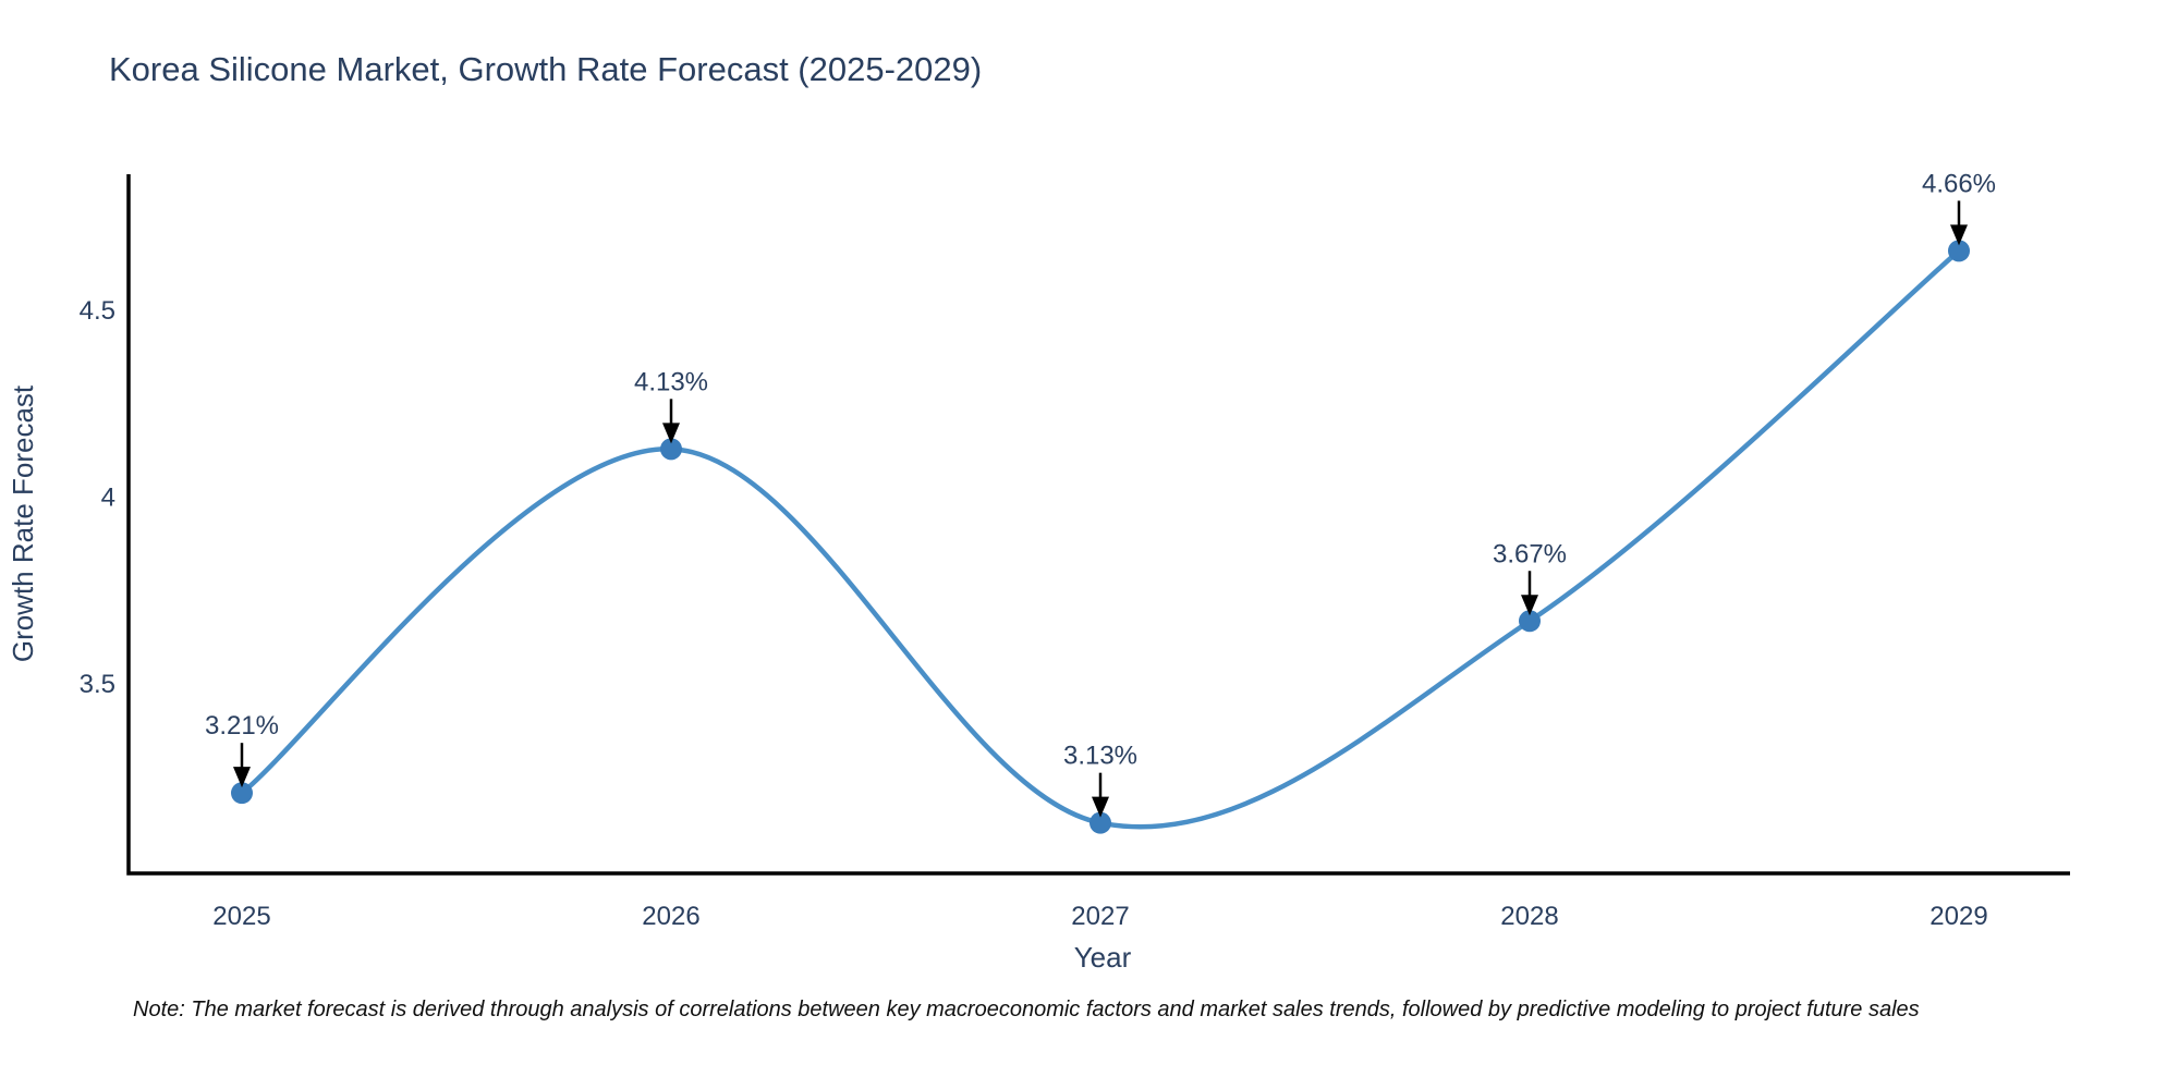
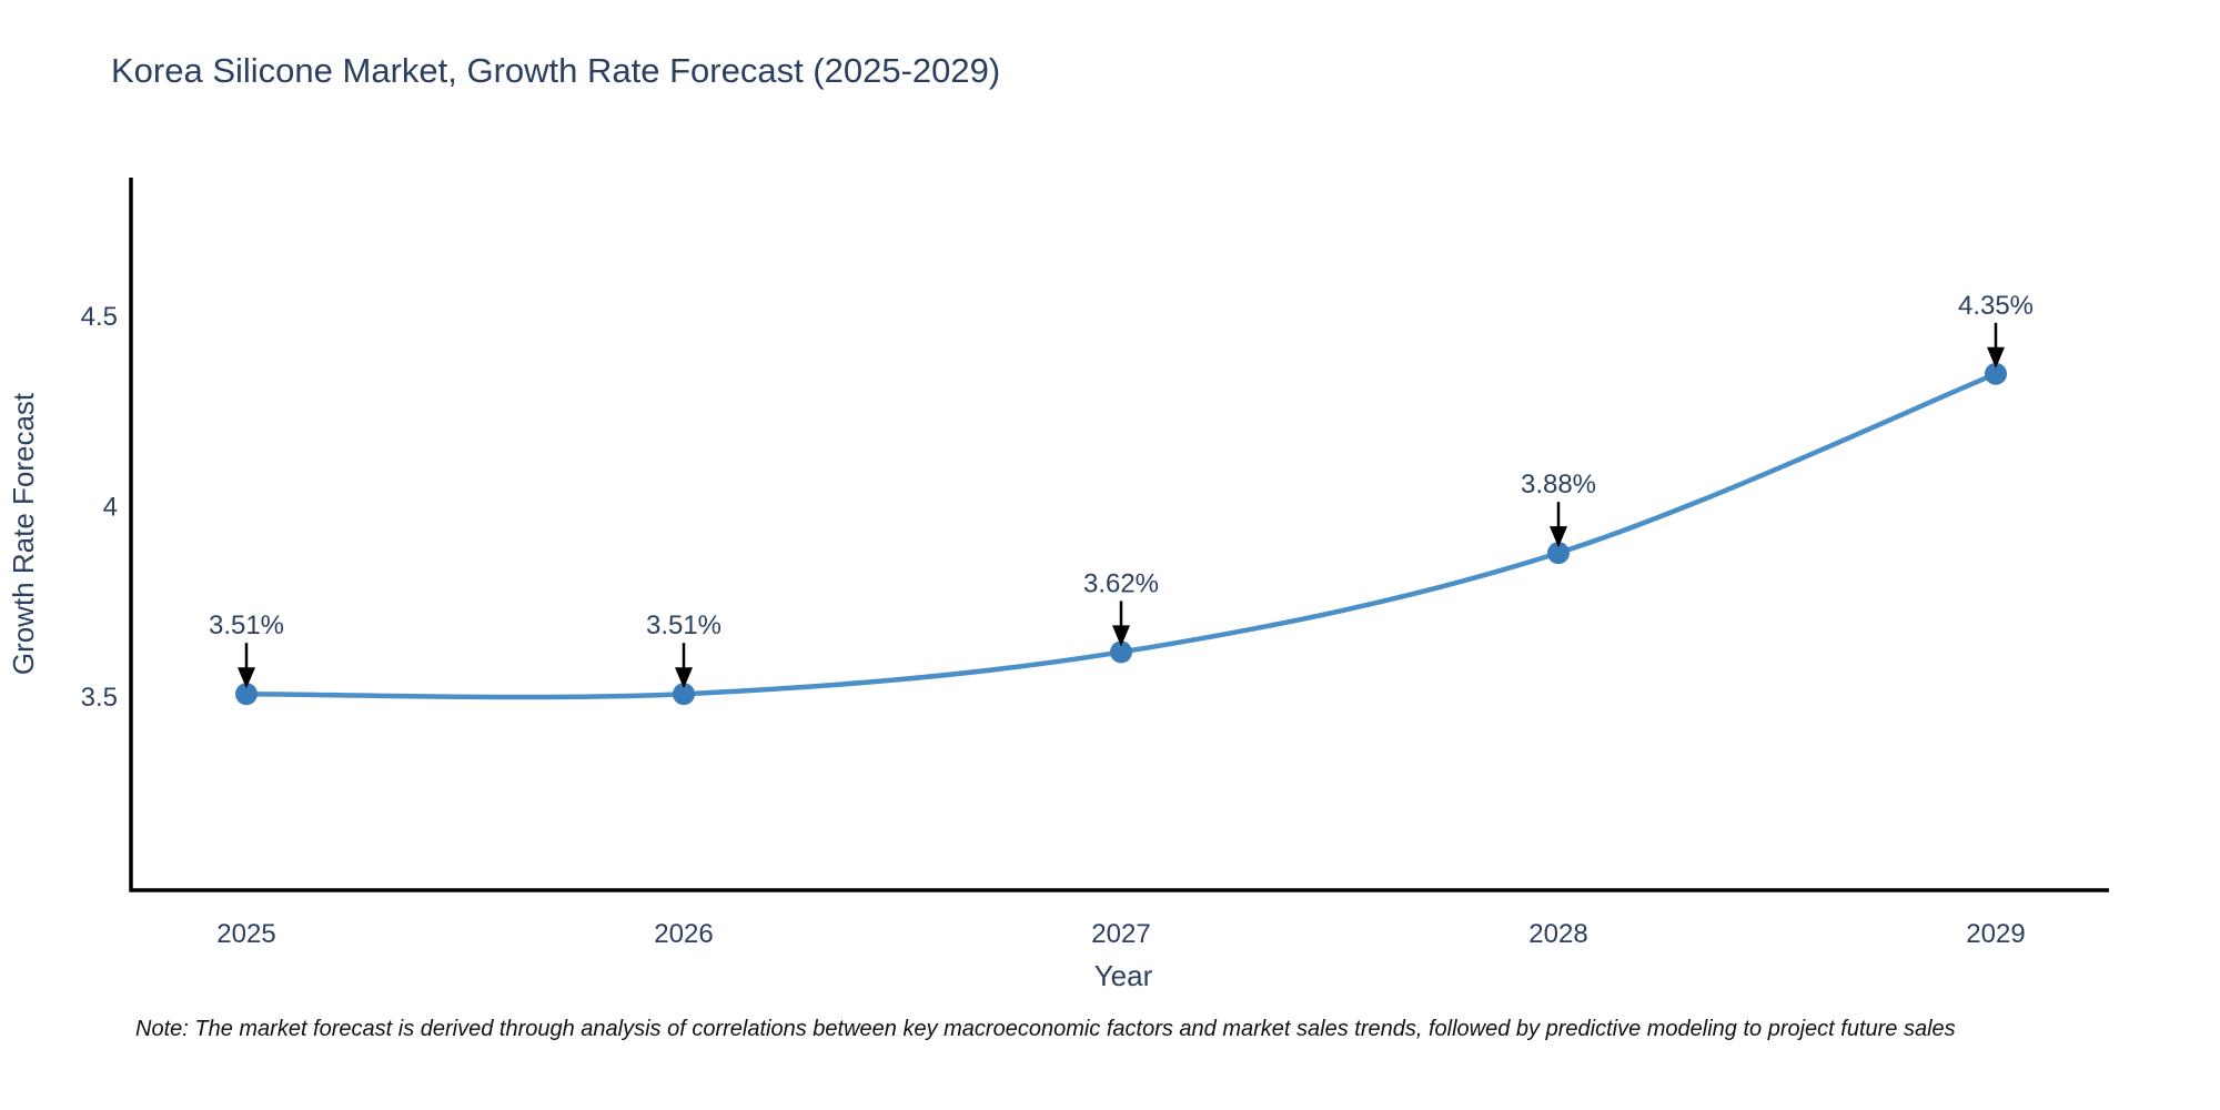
2025: 3.21% -> 3.51%
2026: 4.13% -> 3.51%
2027: 3.13% -> 3.62%
2028: 3.67% -> 3.88%
2029: 4.66% -> 4.35%
